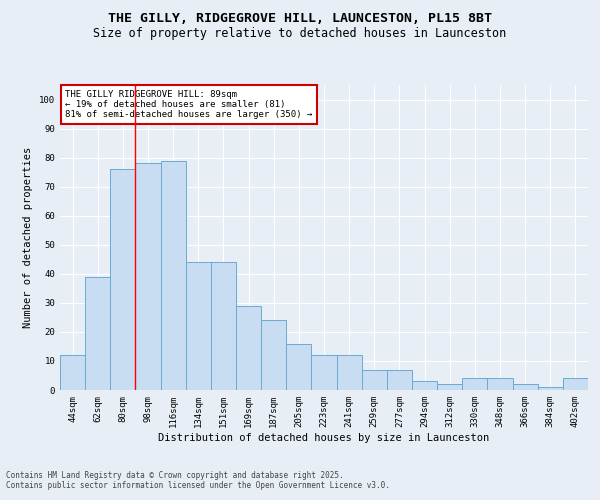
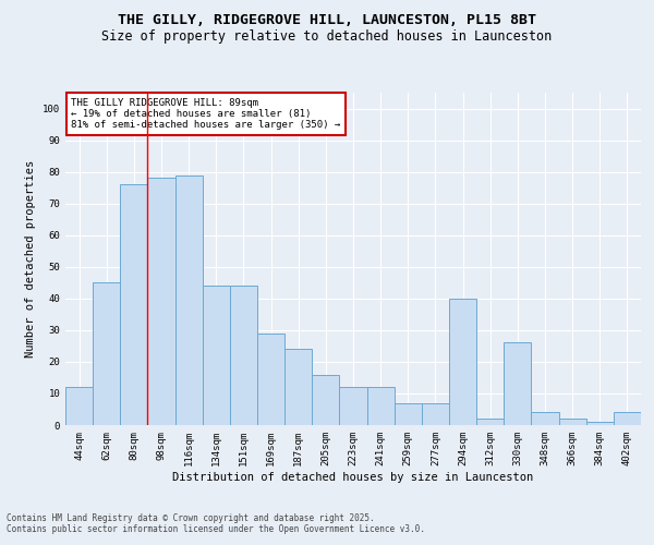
62sqm: 39 -> 45
294sqm: 3 -> 40
330sqm: 4 -> 26
